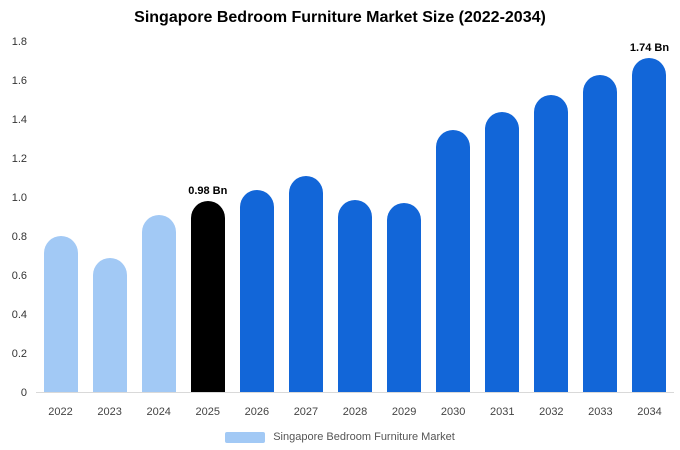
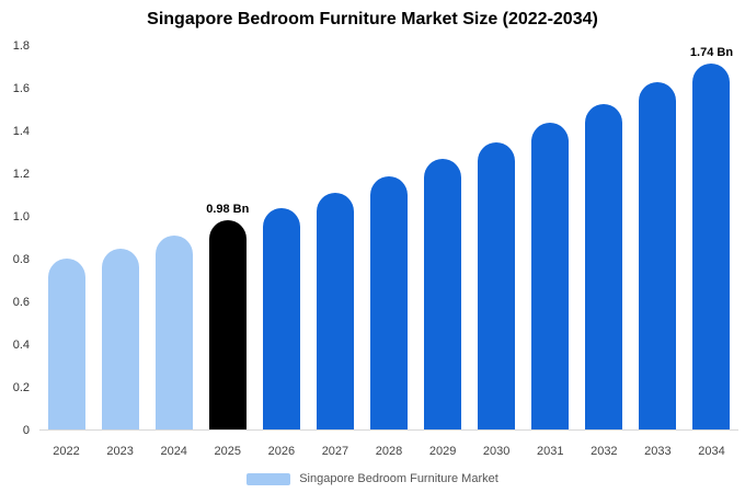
2023: 0.69 -> 0.85
2028: 0.99 -> 1.19
2029: 0.97 -> 1.27
